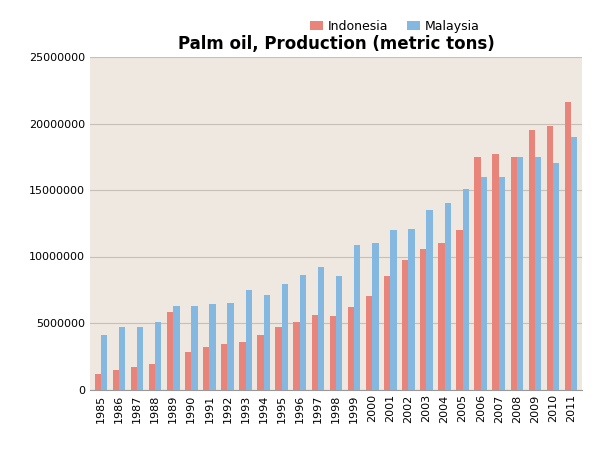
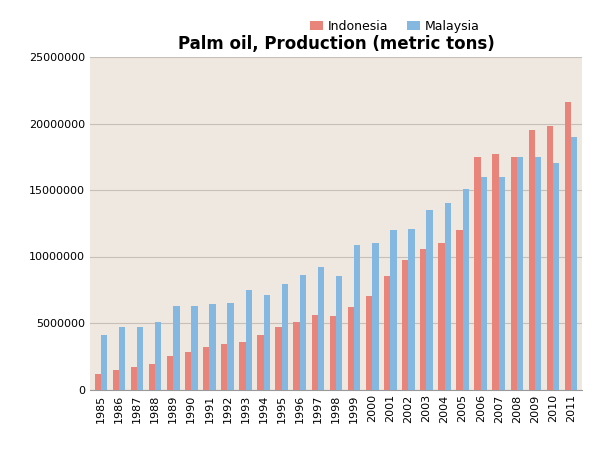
Indonesia/1989: 5800000 -> 2500000
